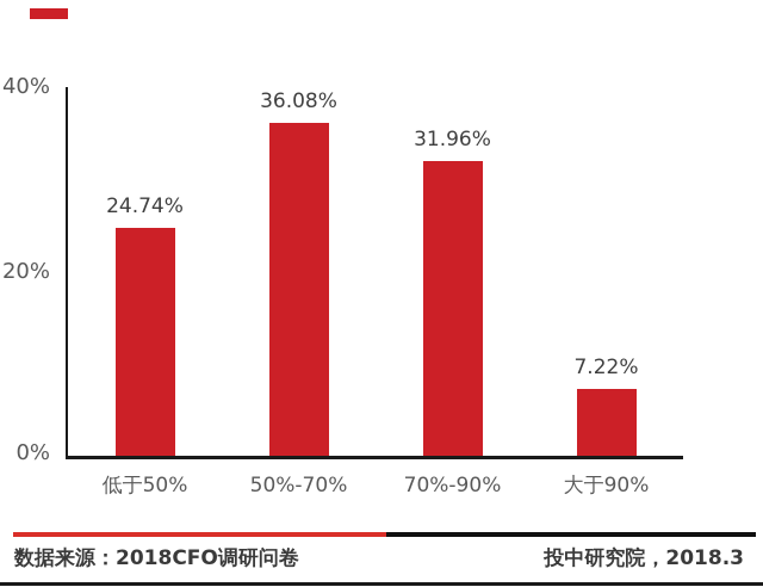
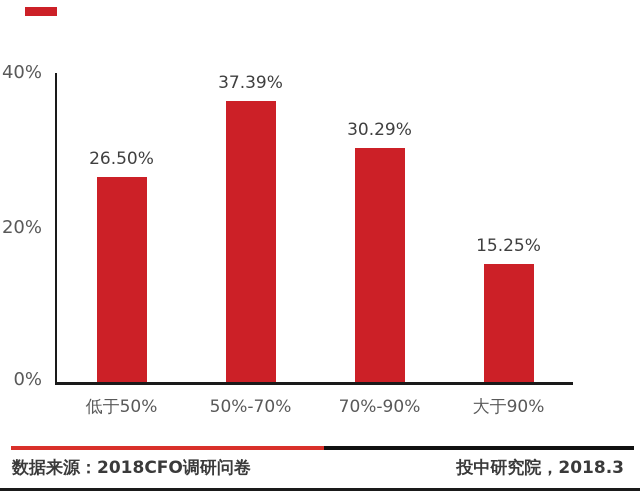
低于50%: 24.74% -> 26.50%
50%-70%: 36.08% -> 37.39%
70%-90%: 31.96% -> 30.29%
大于90%: 7.22% -> 15.25%
